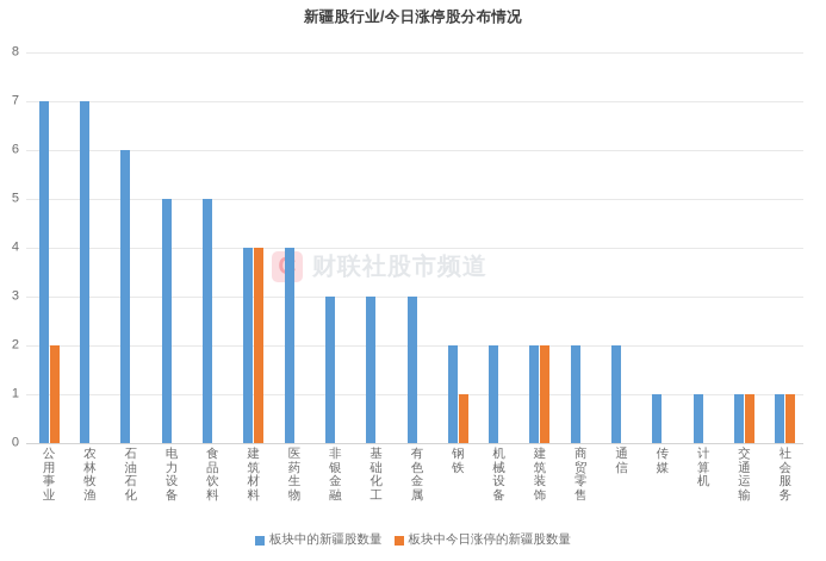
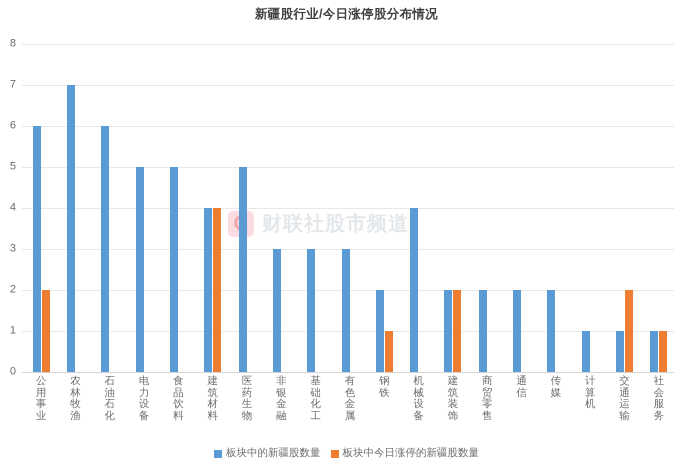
板块中的新疆股数量/公用事业: 7 -> 6
板块中的新疆股数量/医药生物: 4 -> 5
板块中的新疆股数量/机械设备: 2 -> 4
板块中的新疆股数量/传媒: 1 -> 2
板块中今日涨停的新疆股数量/交通运输: 1 -> 2
